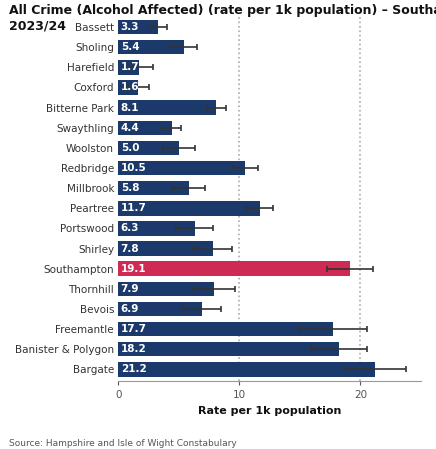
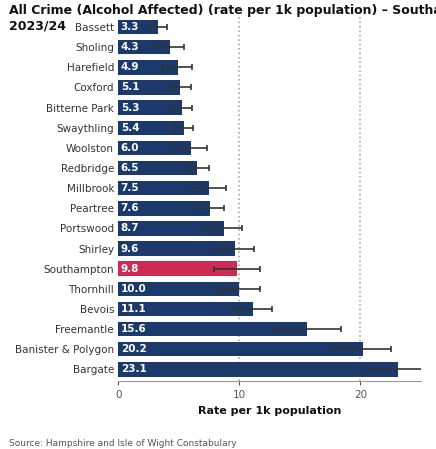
Sholing: 5.4 -> 4.3
Harefield: 1.7 -> 4.9
Coxford: 1.6 -> 5.1
Bitterne Park: 8.1 -> 5.3
Swaythling: 4.4 -> 5.4
Woolston: 5.0 -> 6.0
Redbridge: 10.5 -> 6.5
Millbrook: 5.8 -> 7.5
Peartree: 11.7 -> 7.6
Portswood: 6.3 -> 8.7
Shirley: 7.8 -> 9.6
Southampton: 19.1 -> 9.8
Thornhill: 7.9 -> 10.0
Bevois: 6.9 -> 11.1
Freemantle: 17.7 -> 15.6
Banister & Polygon: 18.2 -> 20.2
Bargate: 21.2 -> 23.1
